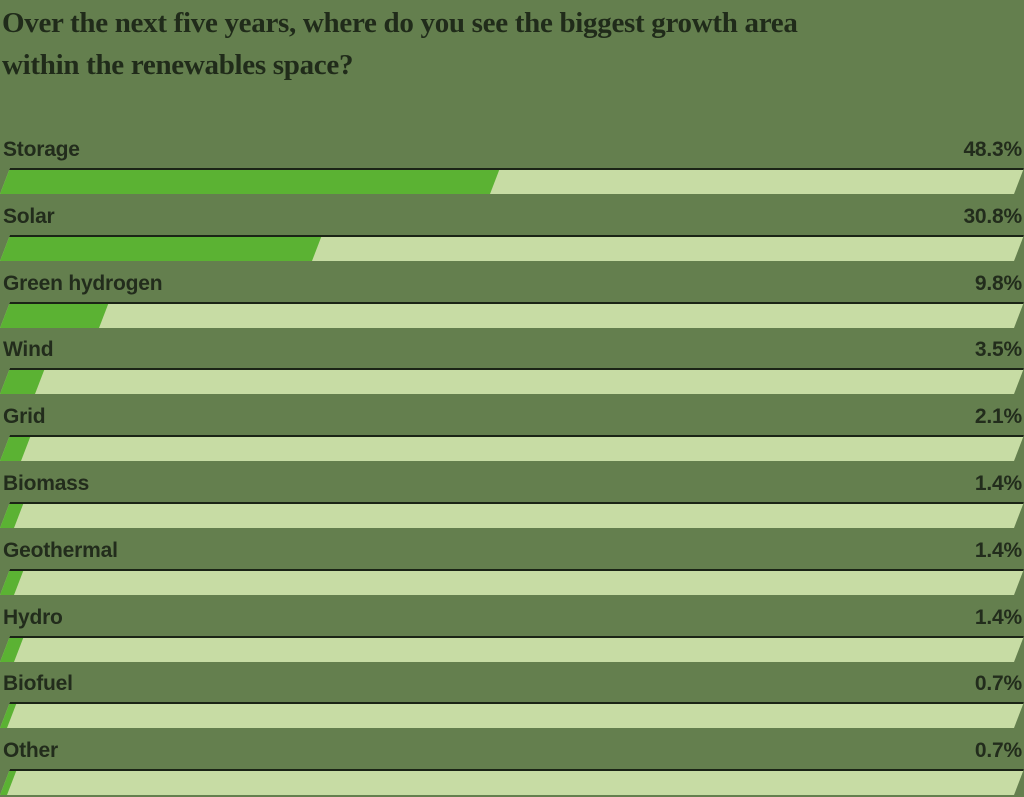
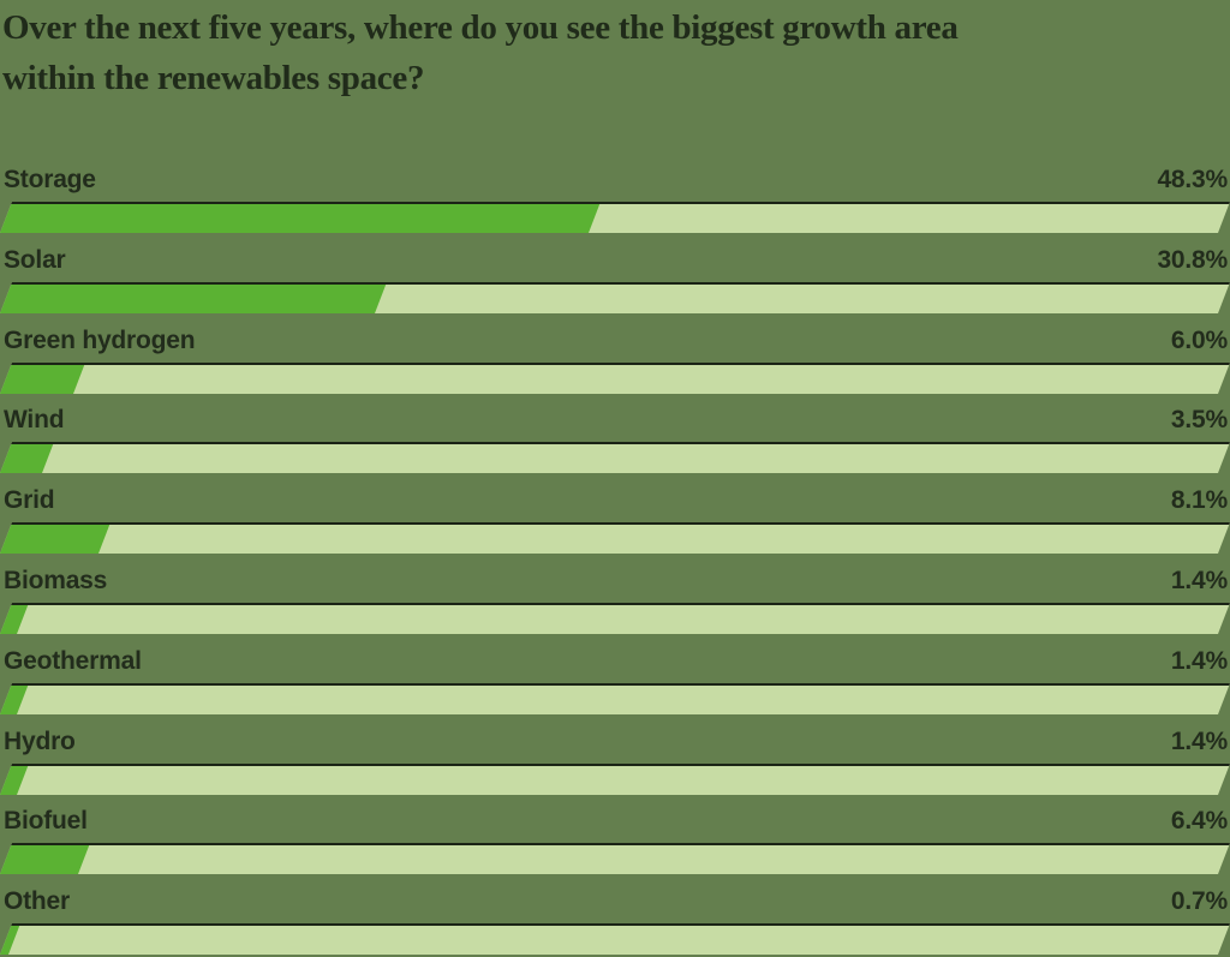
Green hydrogen: 9.8% -> 6.0%
Grid: 2.1% -> 8.1%
Biofuel: 0.7% -> 6.4%
